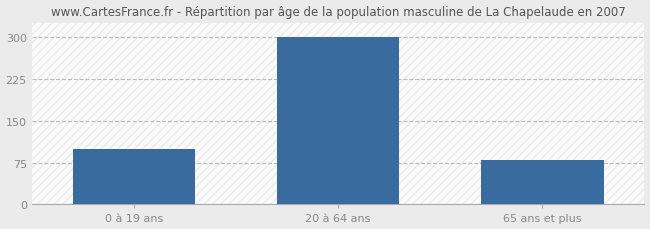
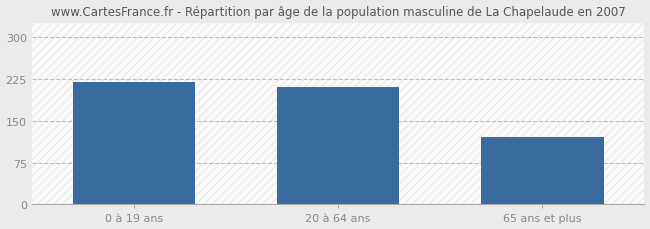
0 à 19 ans: 100 -> 220
20 à 64 ans: 300 -> 210
65 ans et plus: 80 -> 120
